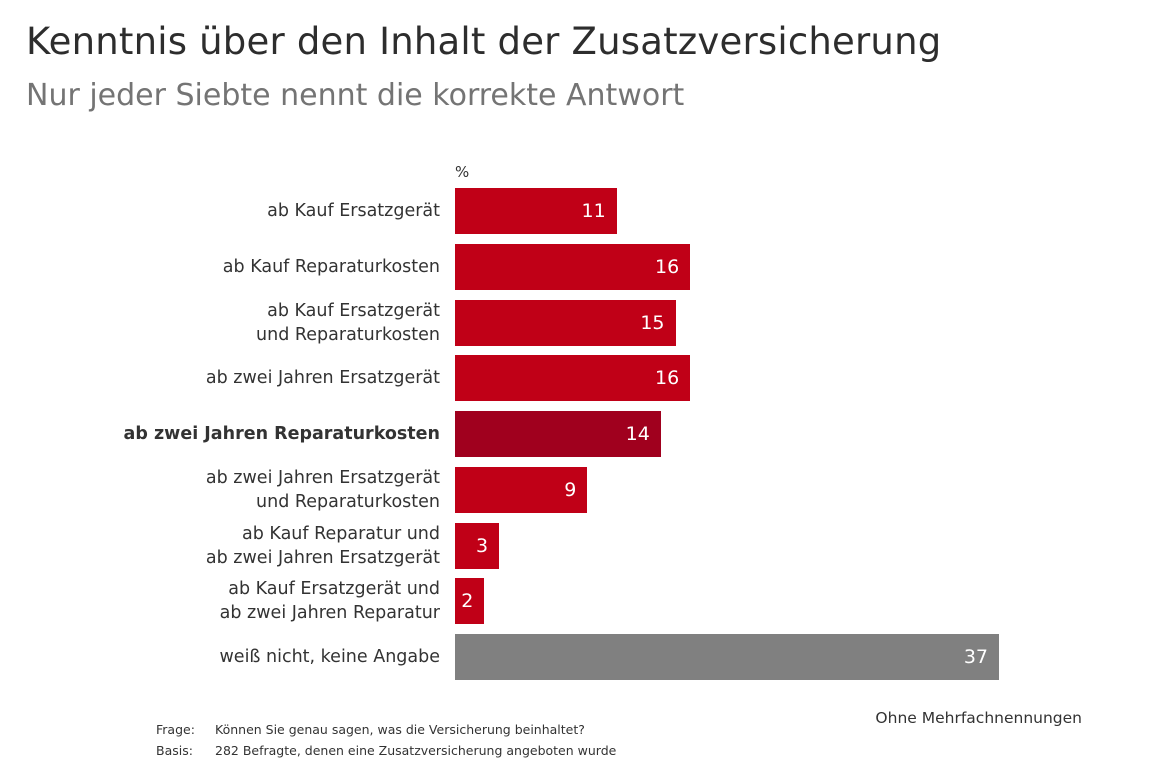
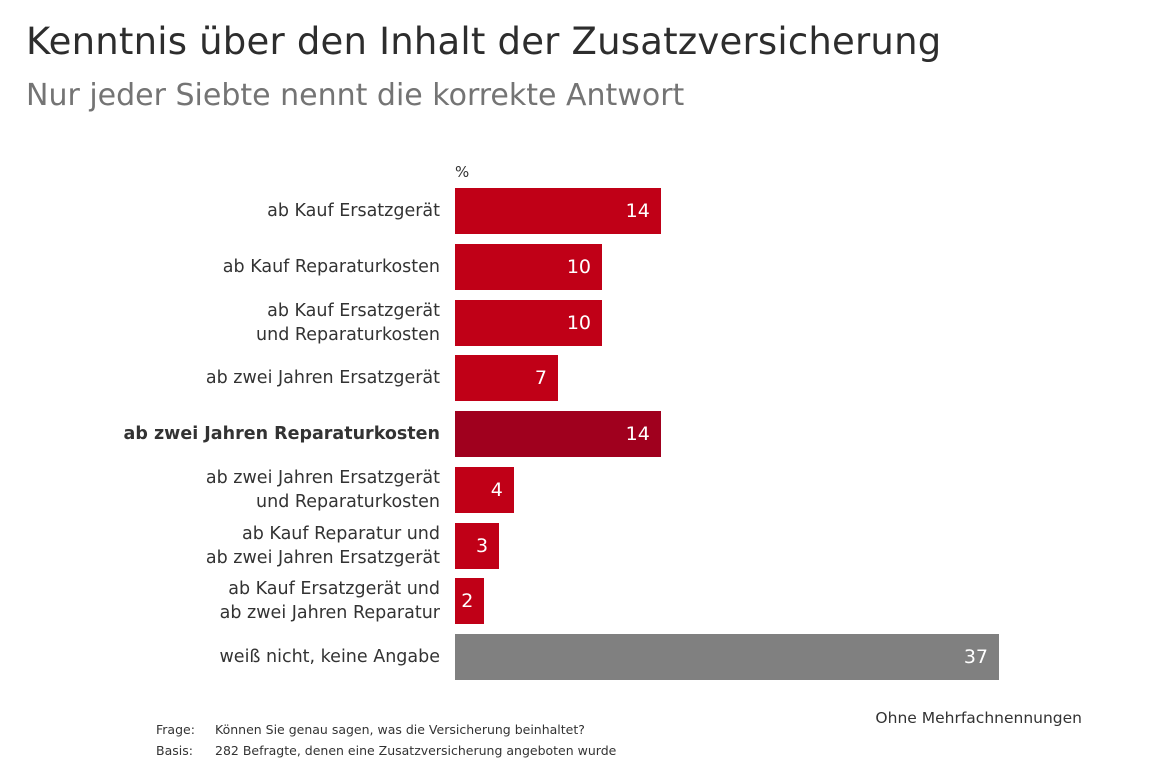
ab Kauf Ersatzgerät: 11 -> 14
ab Kauf Reparaturkosten: 16 -> 10
ab Kauf Ersatzgerät und Reparaturkosten: 15 -> 10
ab zwei Jahren Ersatzgerät: 16 -> 7
ab zwei Jahren Ersatzgerät und Reparaturkosten: 9 -> 4
